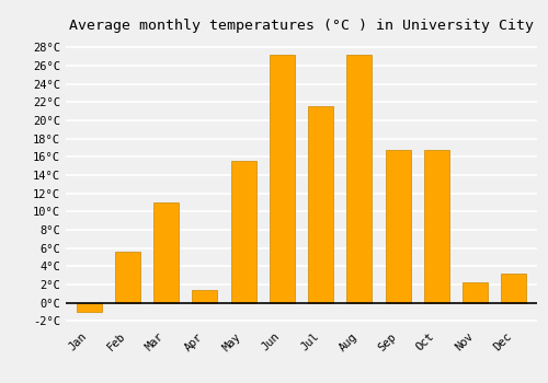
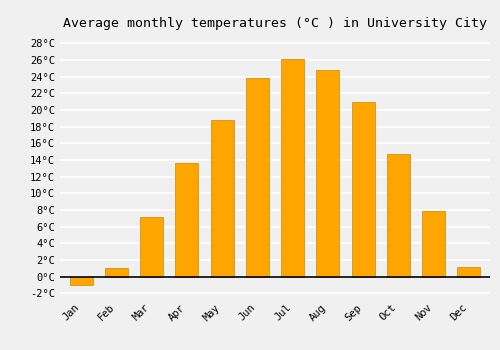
Feb: 5.6°C -> 1.0°C
Mar: 11.0°C -> 7.2°C
Apr: 1.4°C -> 13.7°C
May: 15.6°C -> 18.8°C
Jun: 27.2°C -> 23.8°C
Jul: 21.6°C -> 26.1°C
Aug: 27.2°C -> 24.8°C
Sep: 16.8°C -> 21.0°C
Oct: 16.8°C -> 14.7°C
Nov: 2.2°C -> 7.9°C
Dec: 3.2°C -> 1.2°C
